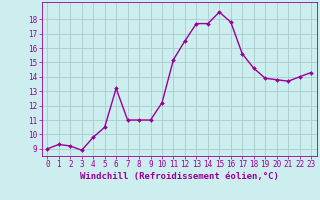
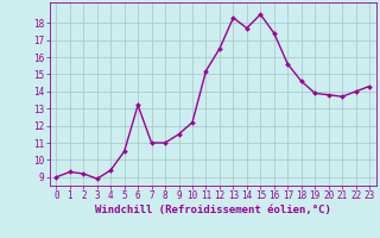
4: 9.8 -> 9.4
9: 11.0 -> 11.5
13: 17.7 -> 18.3
16: 17.8 -> 17.4
